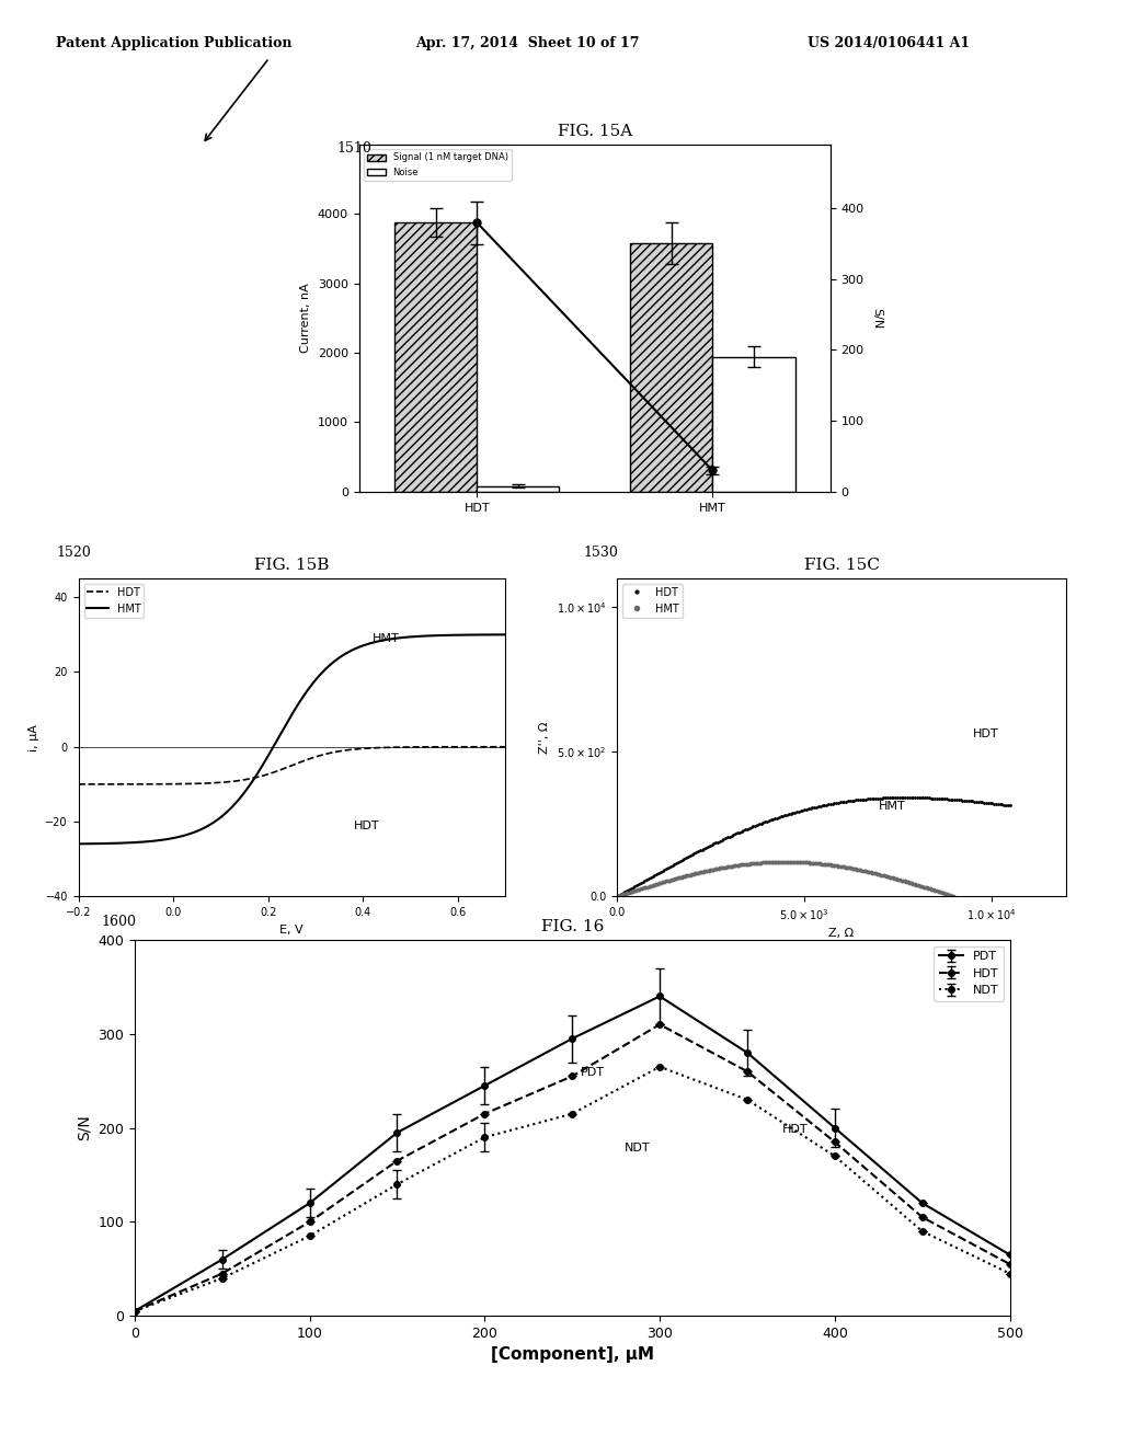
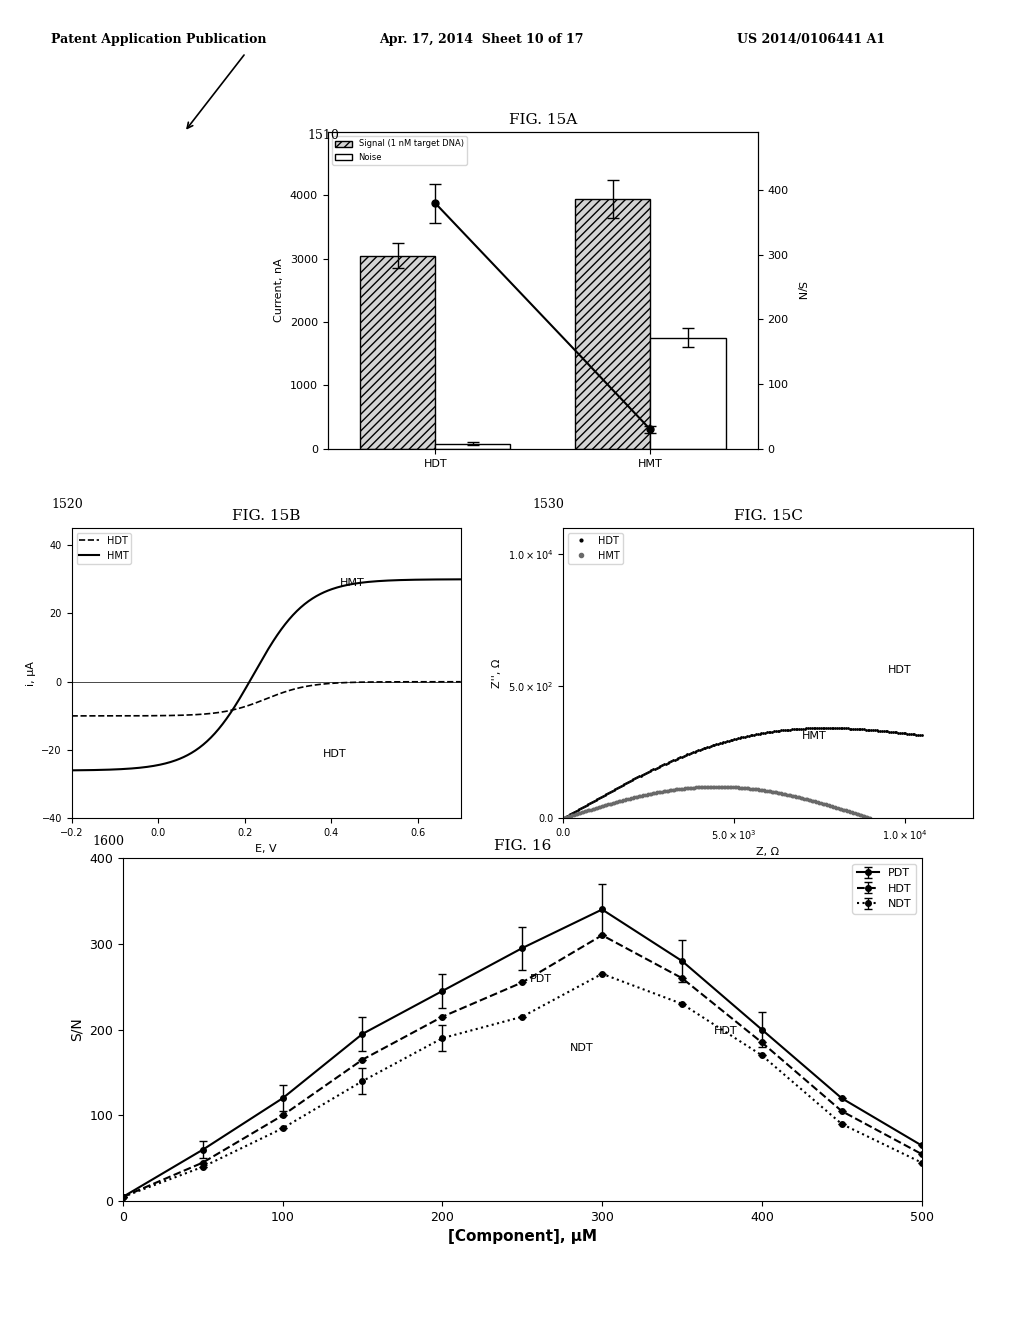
FIG. 15A/Signal (1 nM target DNA)/HDT: 3880 -> 3050
FIG. 15A/Signal (1 nM target DNA)/HMT: 3580 -> 3950
FIG. 15A/Noise/HMT: 1940 -> 1750
